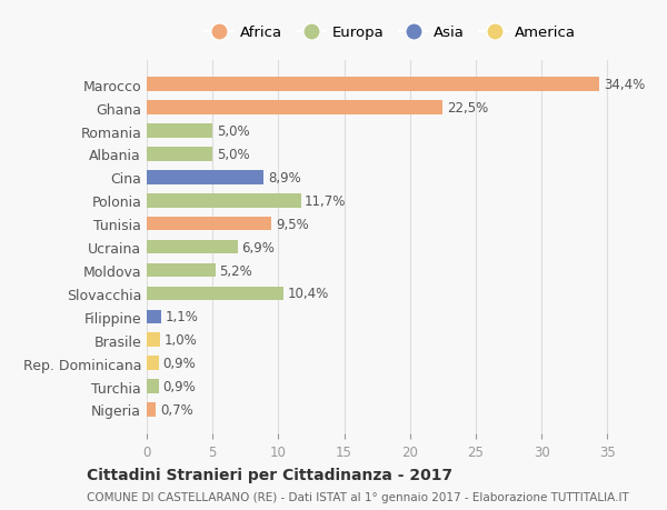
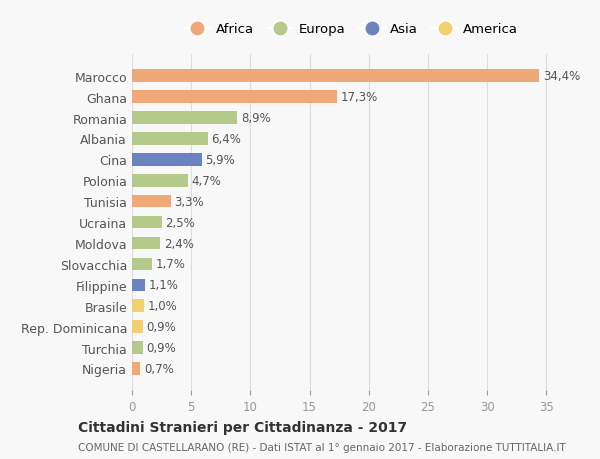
Ghana: 22,5% -> 17,3%
Romania: 5,0% -> 8,9%
Albania: 5,0% -> 6,4%
Cina: 8,9% -> 5,9%
Polonia: 11,7% -> 4,7%
Tunisia: 9,5% -> 3,3%
Ucraina: 6,9% -> 2,5%
Moldova: 5,2% -> 2,4%
Slovacchia: 10,4% -> 1,7%
